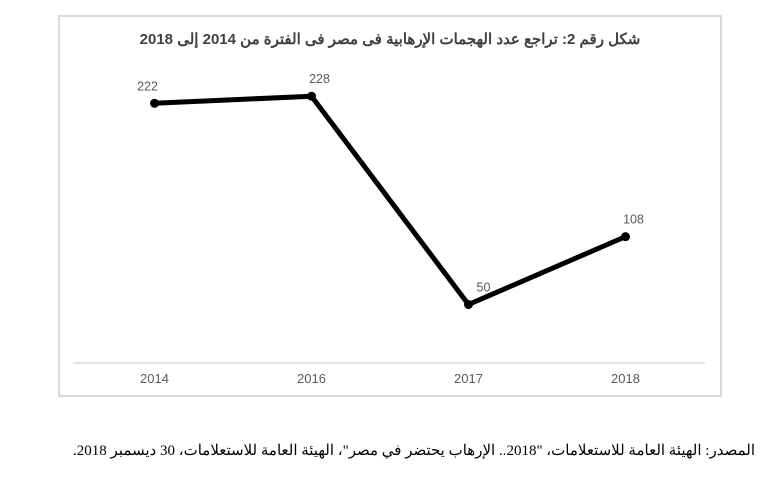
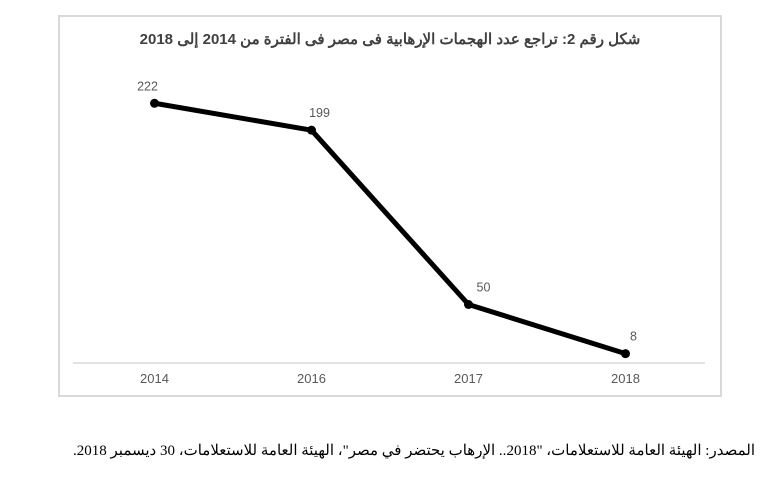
2016: 228 -> 199
2018: 108 -> 8
